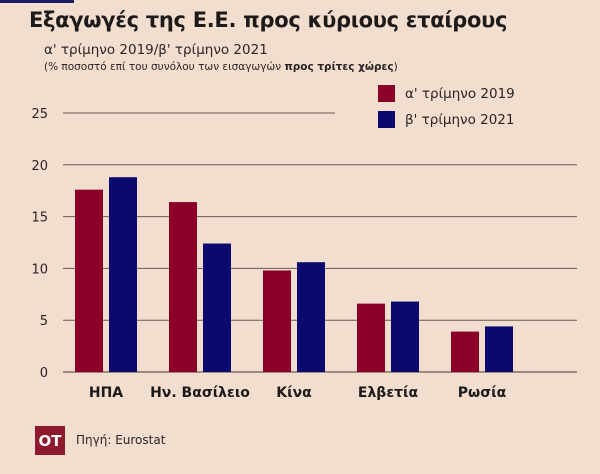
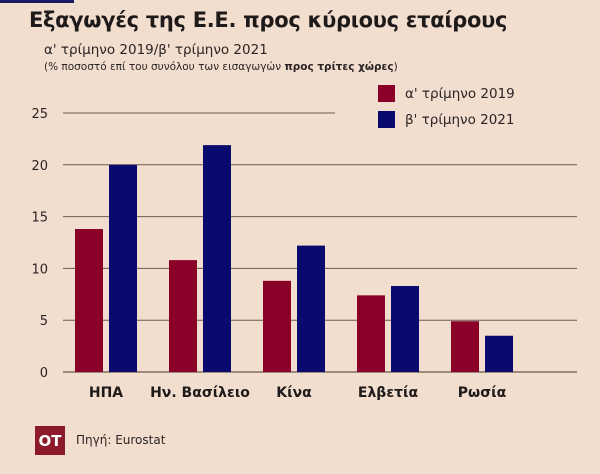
α' τρίμηνο 2019/ΗΠΑ: 17.6 -> 13.8
β' τρίμηνο 2021/ΗΠΑ: 18.8 -> 20.0
α' τρίμηνο 2019/Ην. Βασίλειο: 16.4 -> 10.8
β' τρίμηνο 2021/Ην. Βασίλειο: 12.4 -> 21.9
α' τρίμηνο 2019/Κίνα: 9.8 -> 8.8
β' τρίμηνο 2021/Κίνα: 10.6 -> 12.2
α' τρίμηνο 2019/Ελβετία: 6.6 -> 7.4
β' τρίμηνο 2021/Ελβετία: 6.8 -> 8.3
α' τρίμηνο 2019/Ρωσία: 3.9 -> 4.9
β' τρίμηνο 2021/Ρωσία: 4.4 -> 3.5
